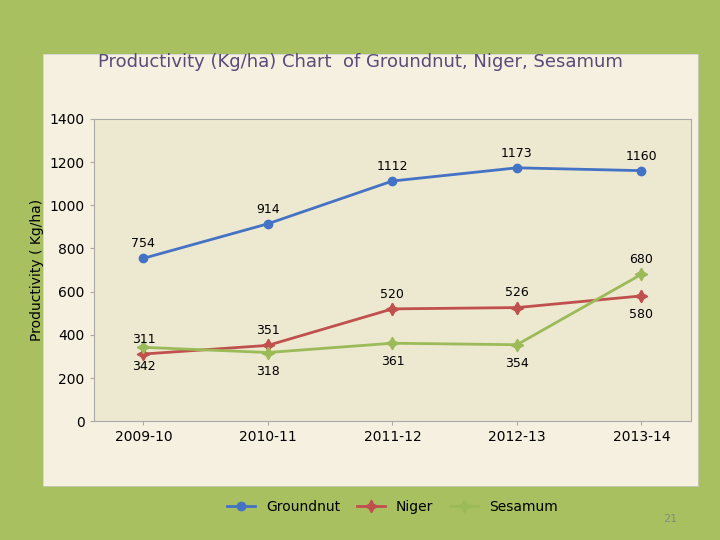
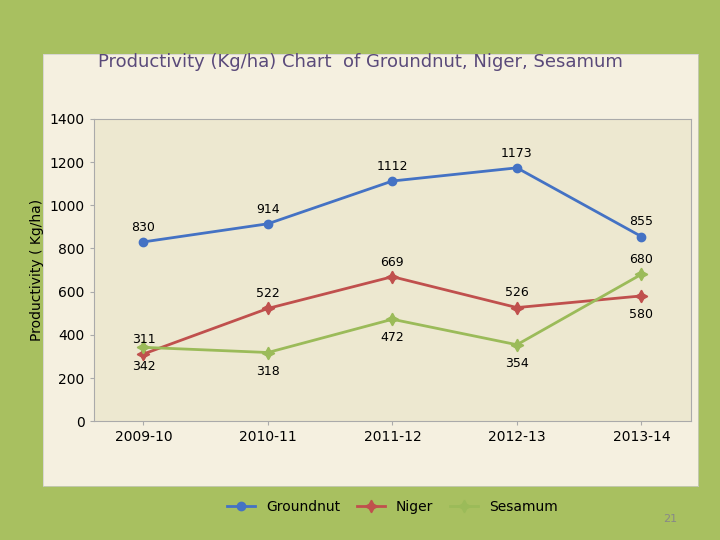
Groundnut/2009-10: 754 -> 830
Niger/2010-11: 351 -> 522
Niger/2011-12: 520 -> 669
Sesamum/2011-12: 361 -> 472
Groundnut/2013-14: 1160 -> 855
